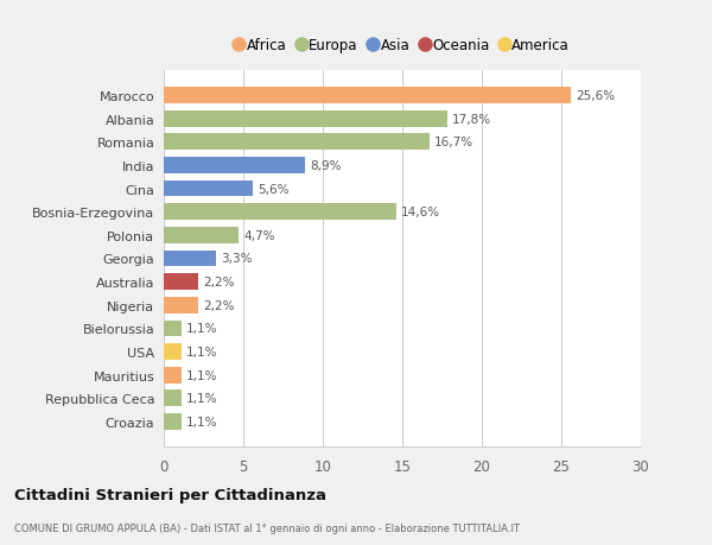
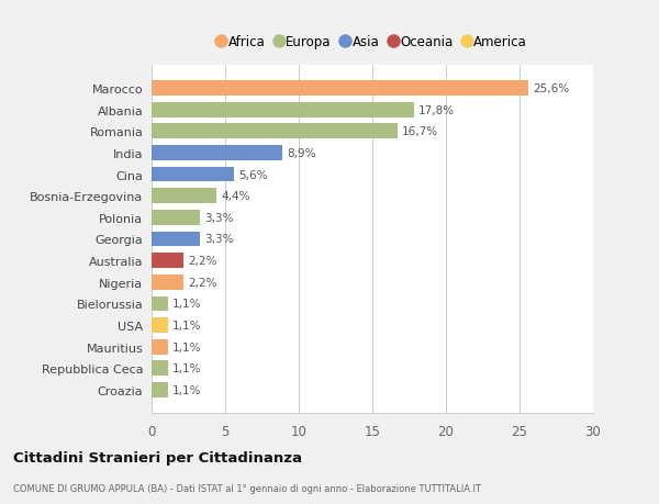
Bosnia-Erzegovina: 14,6% -> 4,4%
Polonia: 4,7% -> 3,3%
